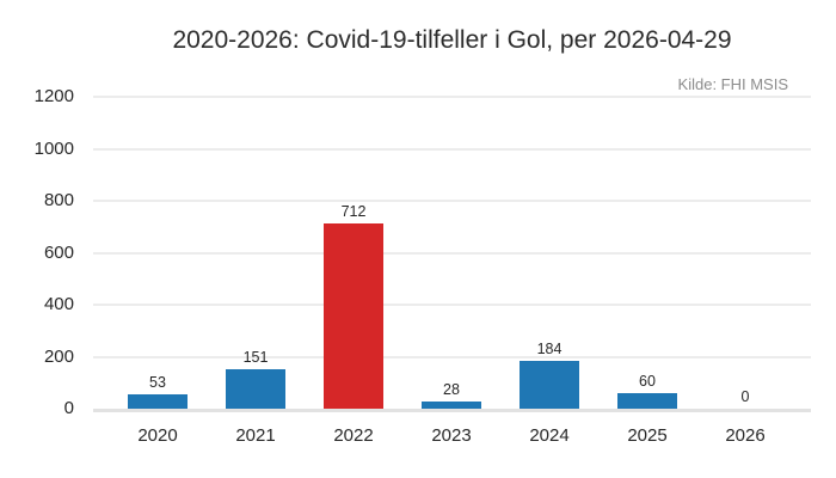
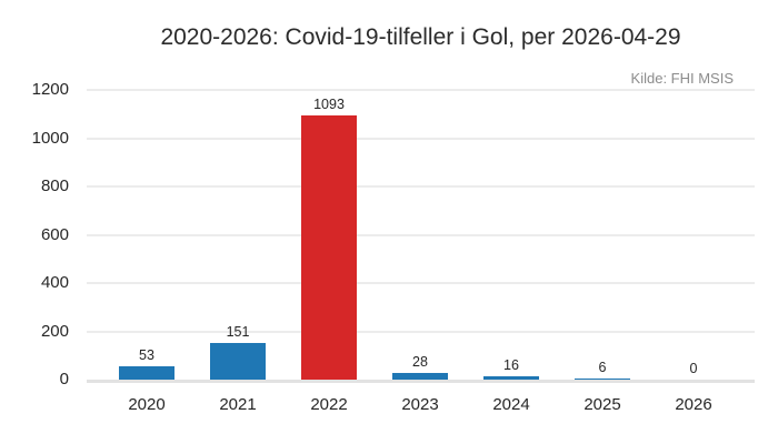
2022: 712 -> 1093
2024: 184 -> 16
2025: 60 -> 6
